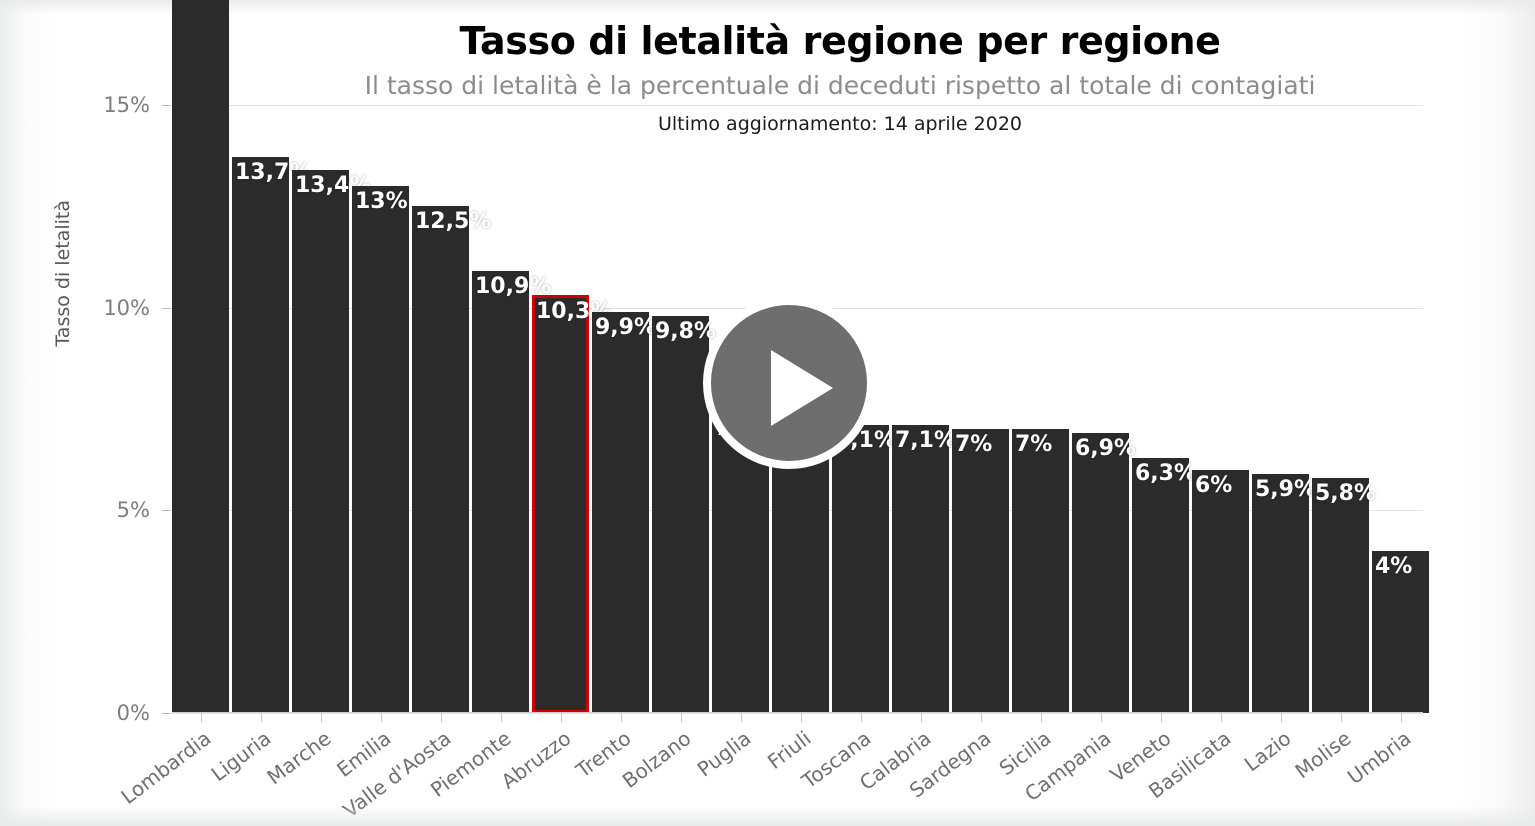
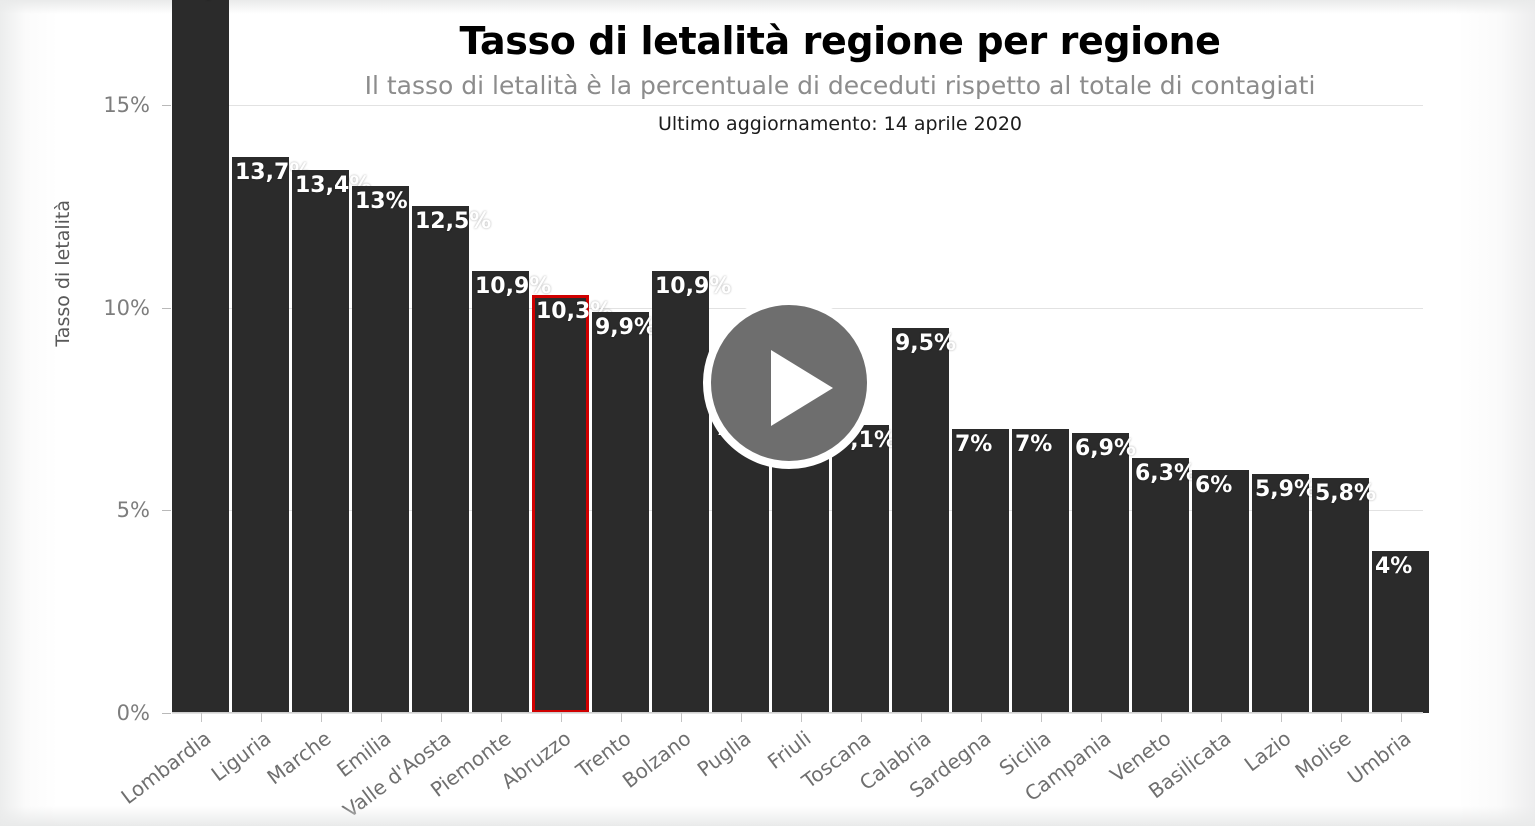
Bolzano: 9,8% -> 10,9%
Calabria: 7,1% -> 9,5%
